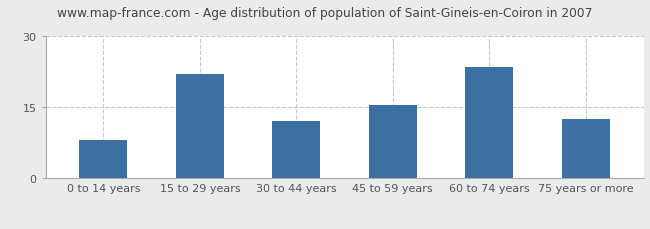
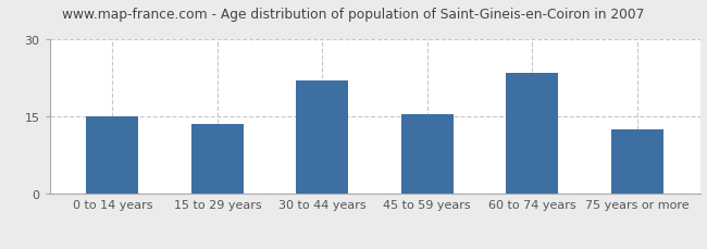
0 to 14 years: 8.0 -> 15.0
15 to 29 years: 22.0 -> 13.5
30 to 44 years: 12.0 -> 22.0
